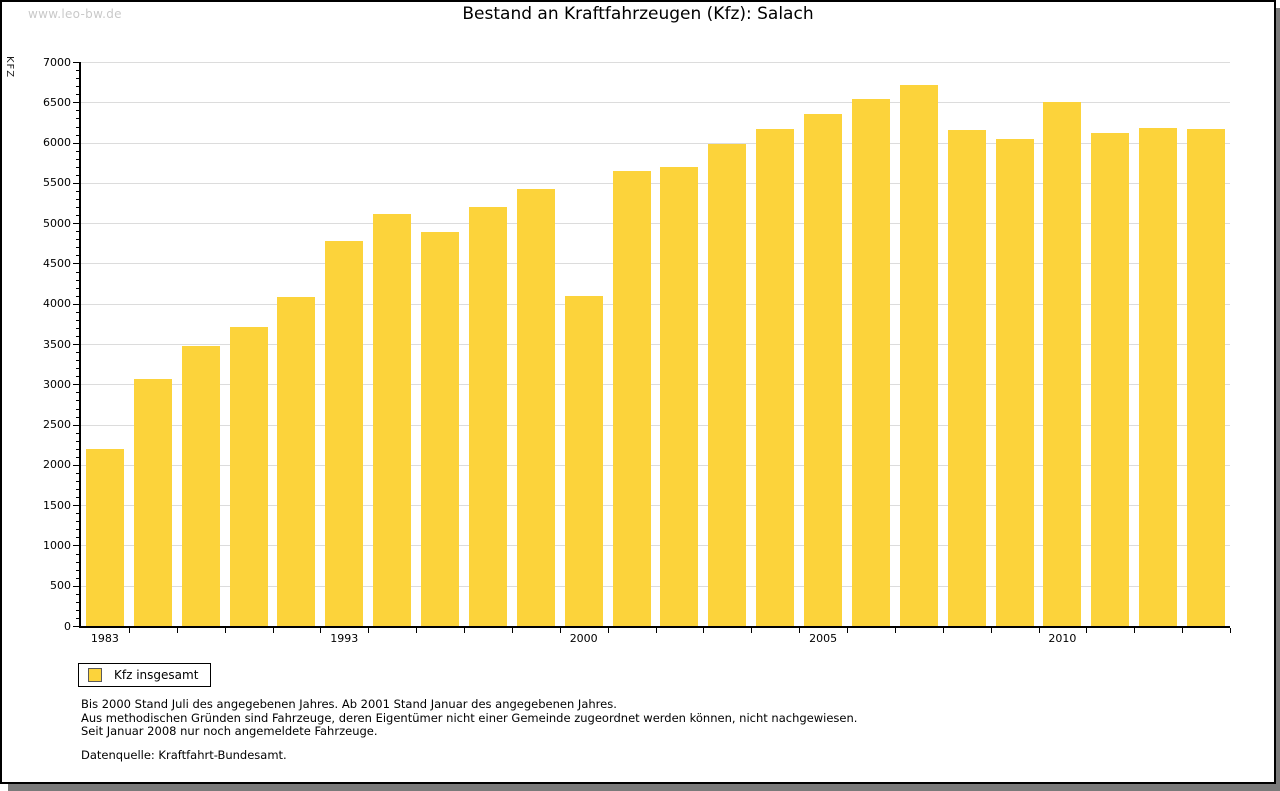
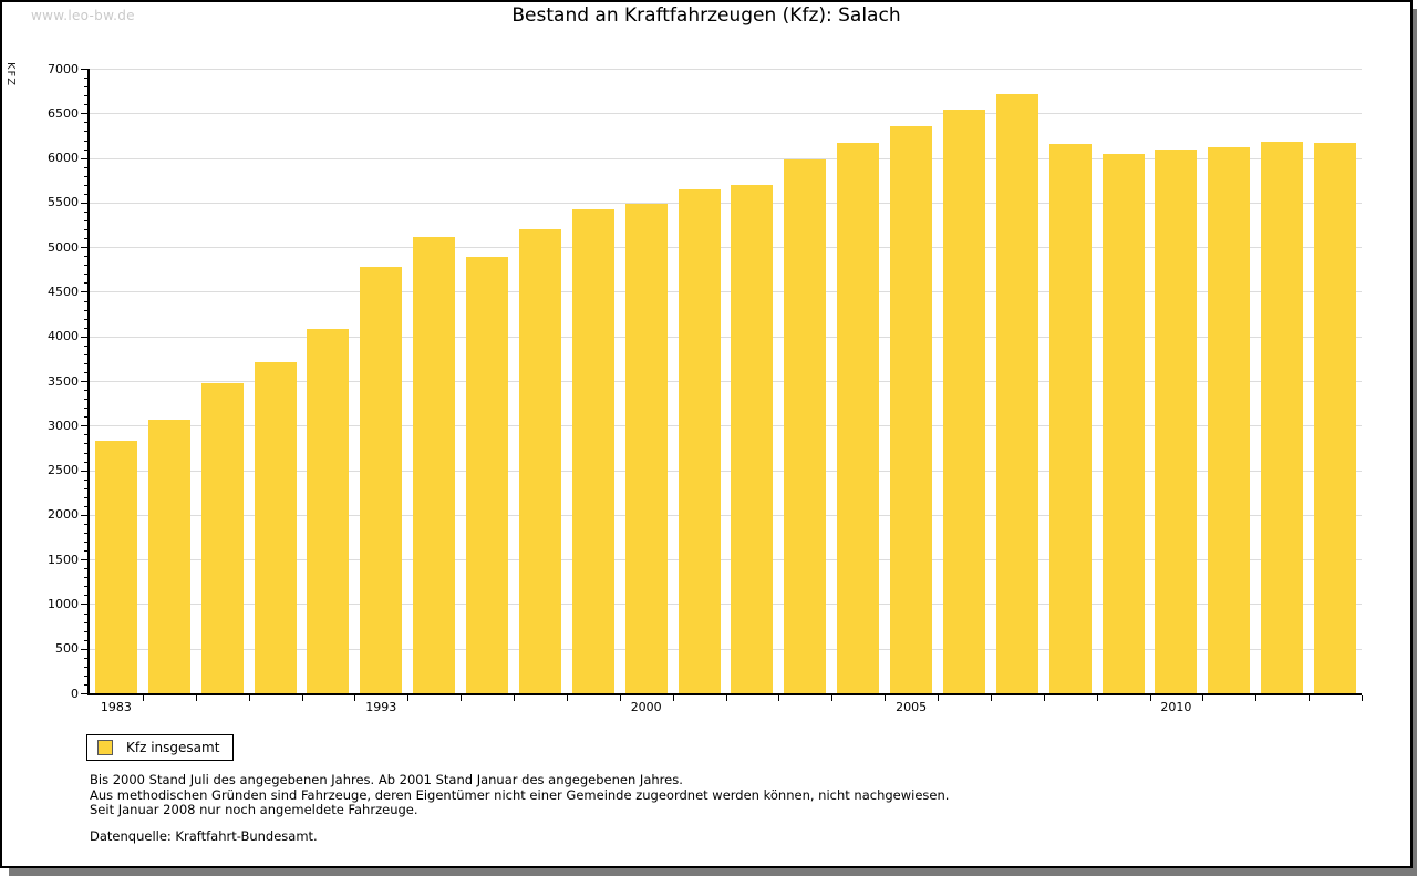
1983: 2200 -> 2800
2000: 4100 -> 5500
2010: 6500 -> 6100
